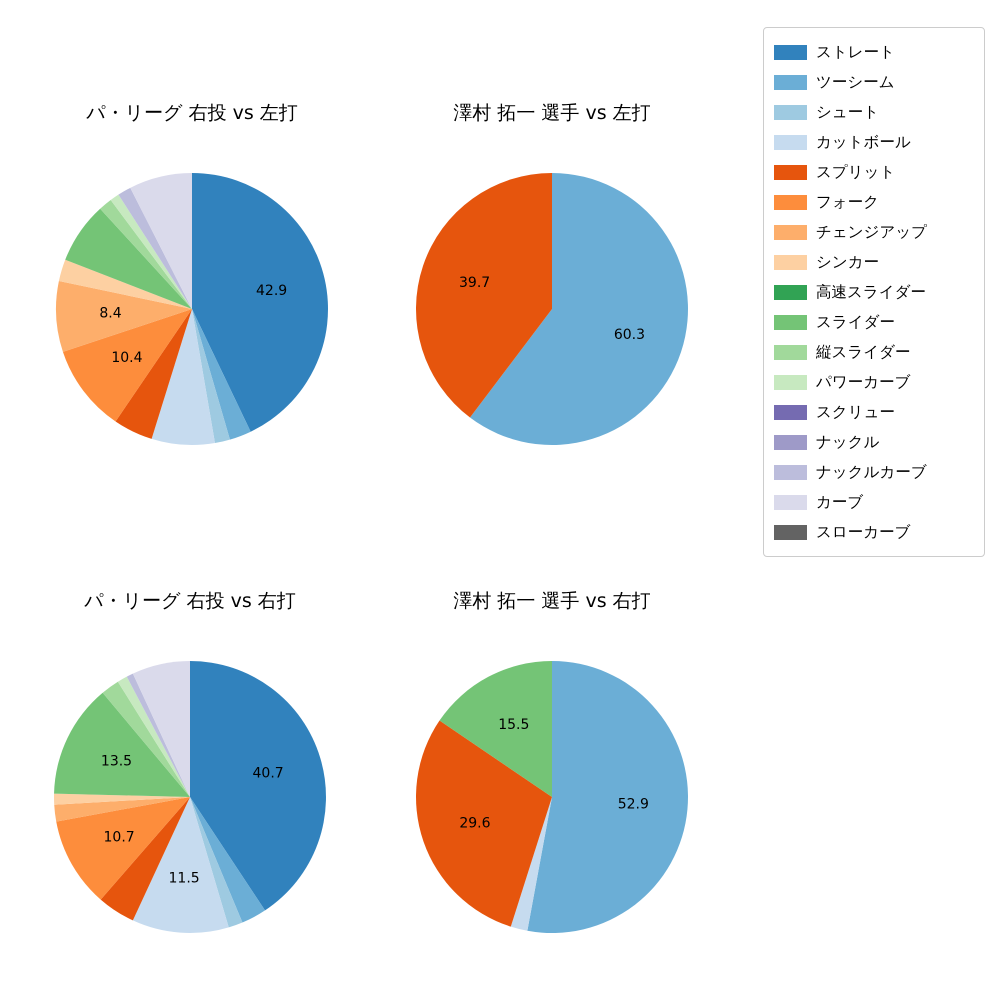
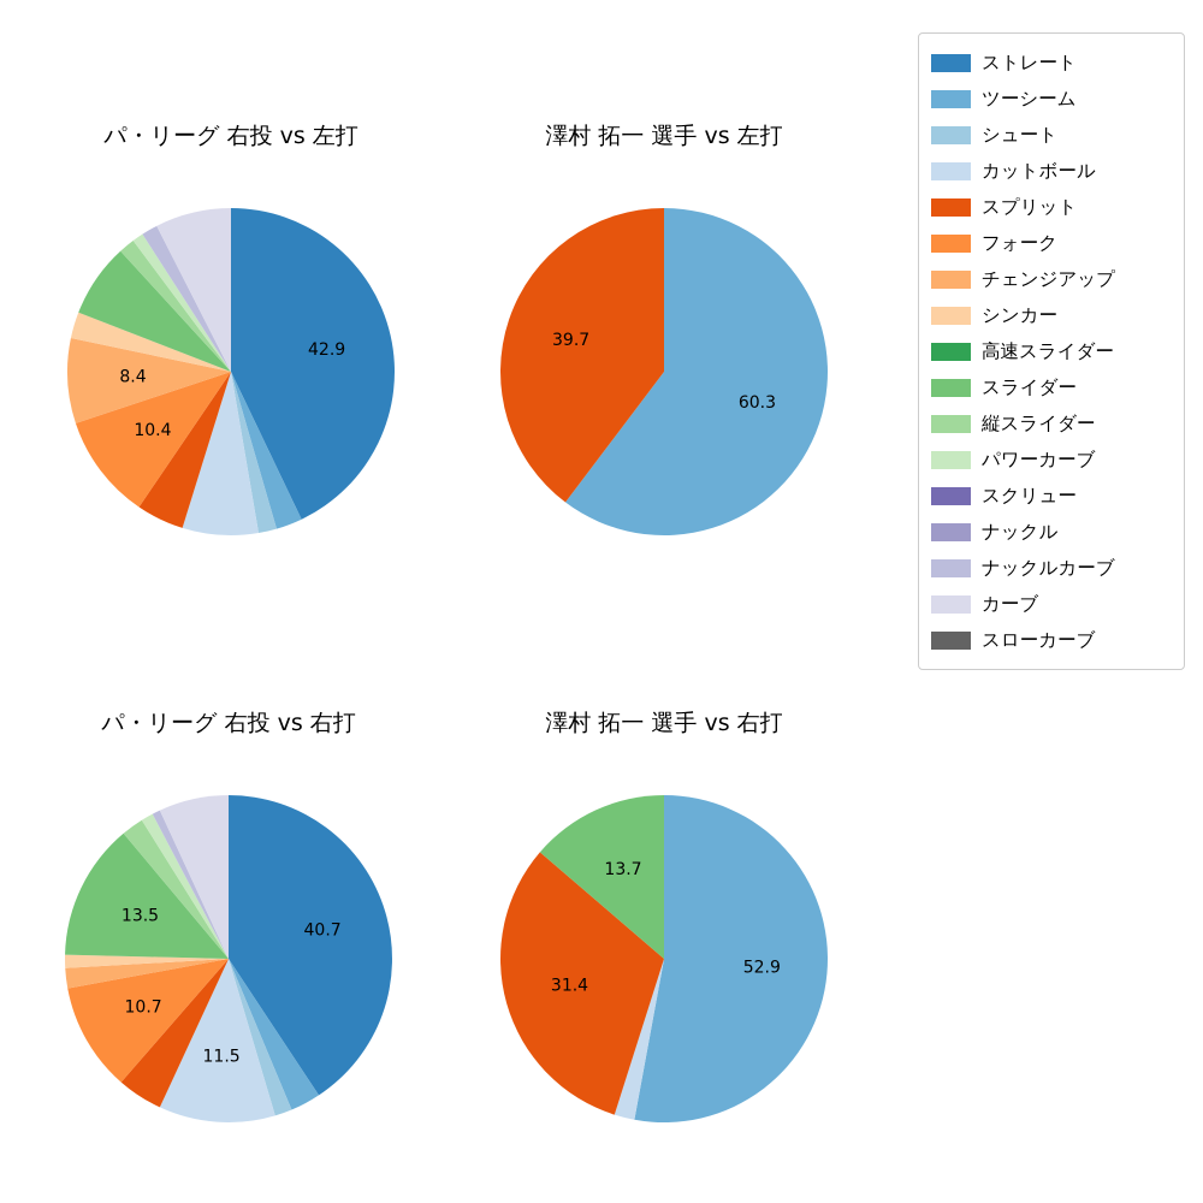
澤村 拓一 選手 vs 右打/スプリット: 29.6 -> 31.4
澤村 拓一 選手 vs 右打/スライダー: 15.5 -> 13.7
